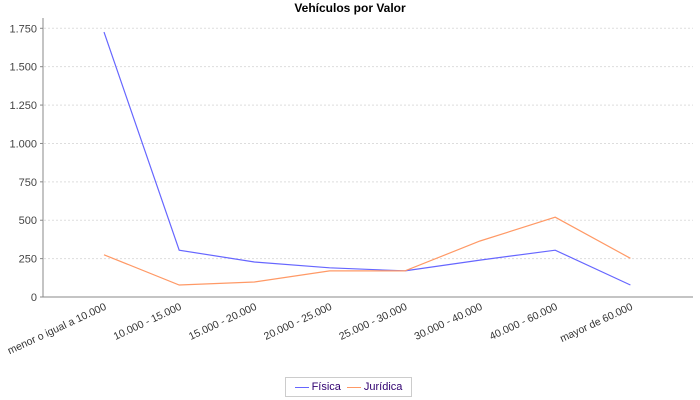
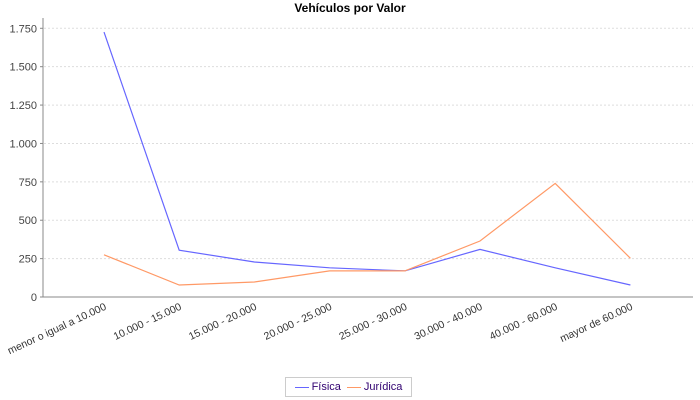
Física/30.000 - 40.000: 240 -> 310
Física/40.000 - 60.000: 300 -> 190
Jurídica/40.000 - 60.000: 520 -> 740
